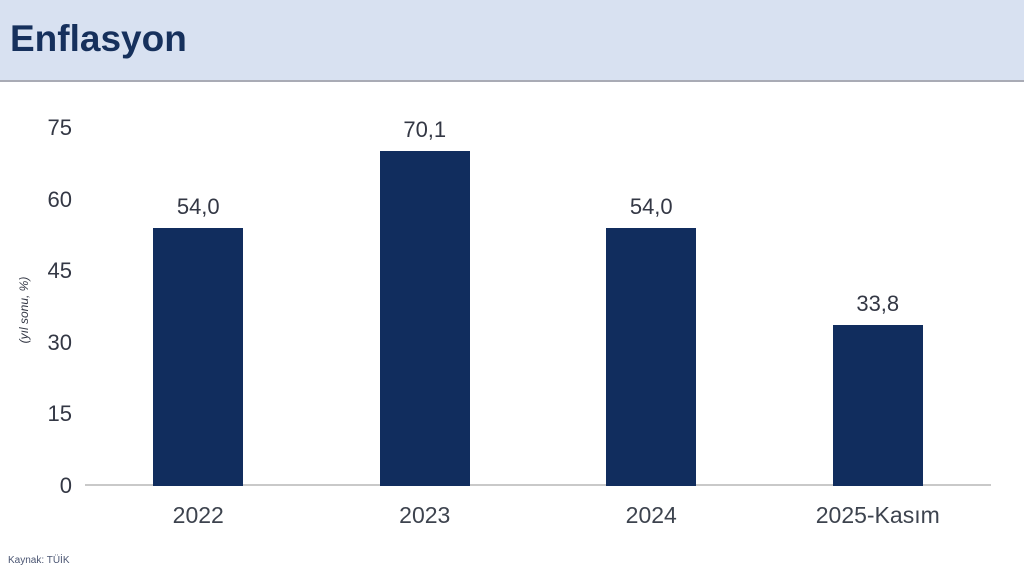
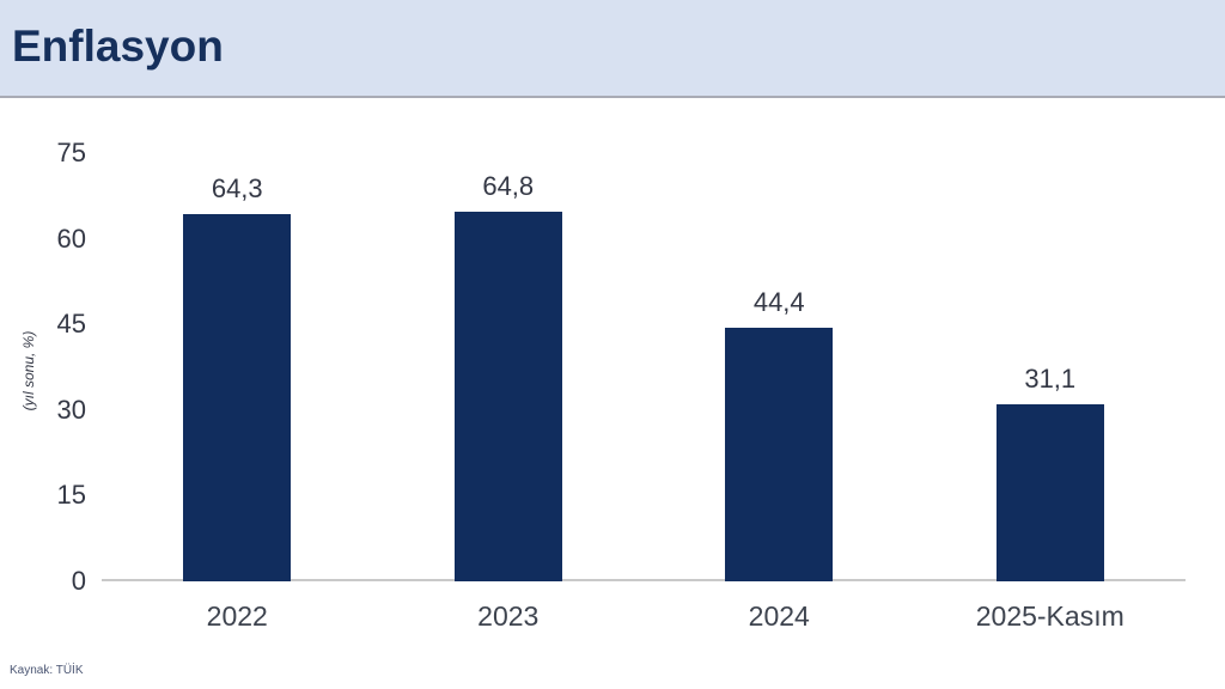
2022: 54,0 -> 64,3
2023: 70,1 -> 64,8
2024: 54,0 -> 44,4
2025-Kasım: 33,8 -> 31,1
